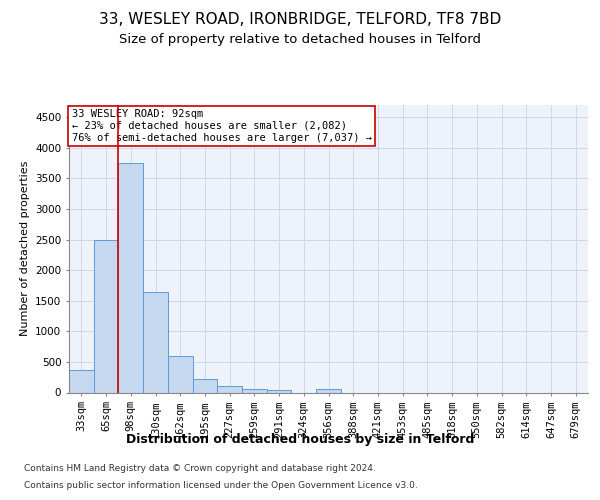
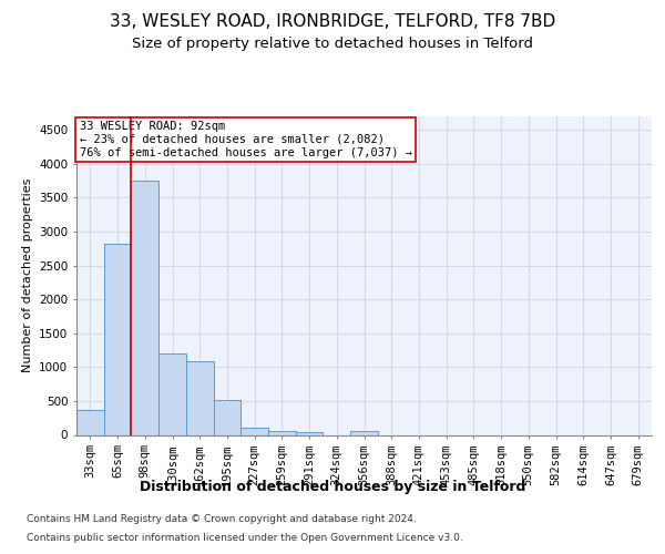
65sqm: 2500 -> 2820
130sqm: 1640 -> 1200
162sqm: 590 -> 1080
195sqm: 220 -> 520
